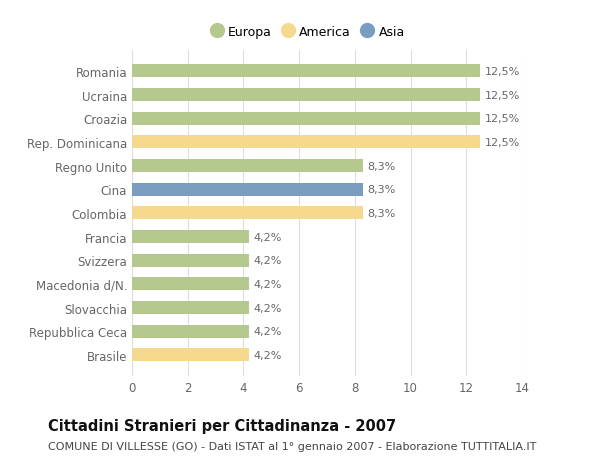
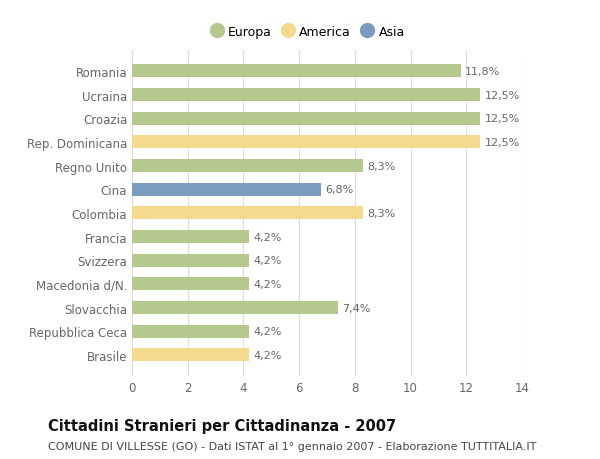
Romania: 12,5% -> 11,8%
Cina: 8,3% -> 6,8%
Slovacchia: 4,2% -> 7,4%
